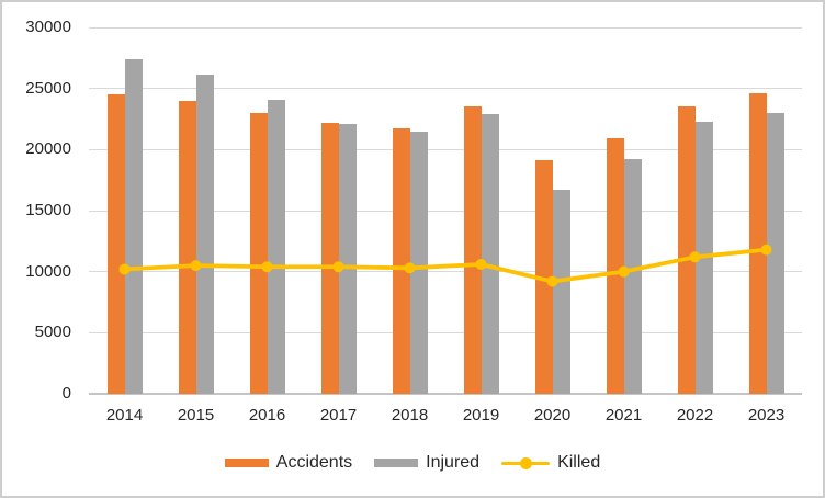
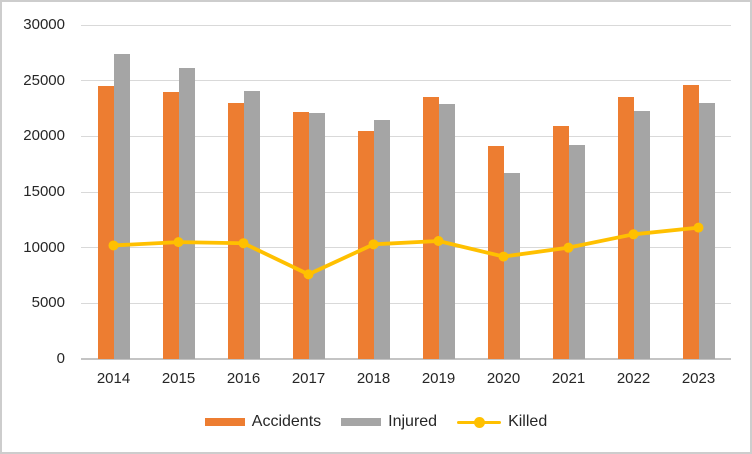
Killed/2017: 10400 -> 7600
Accidents/2018: 21700 -> 20500
